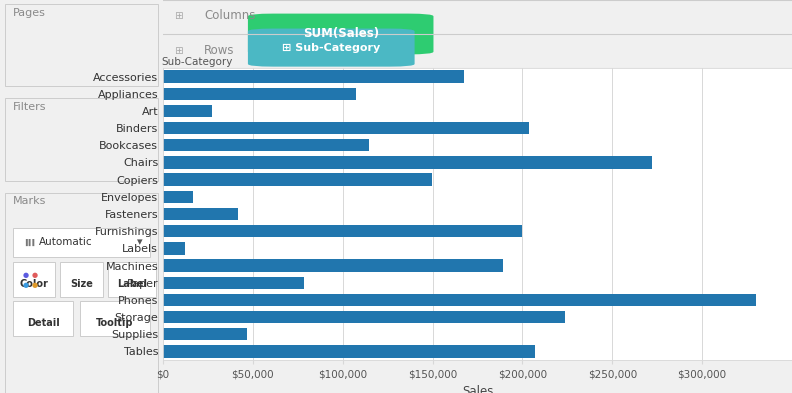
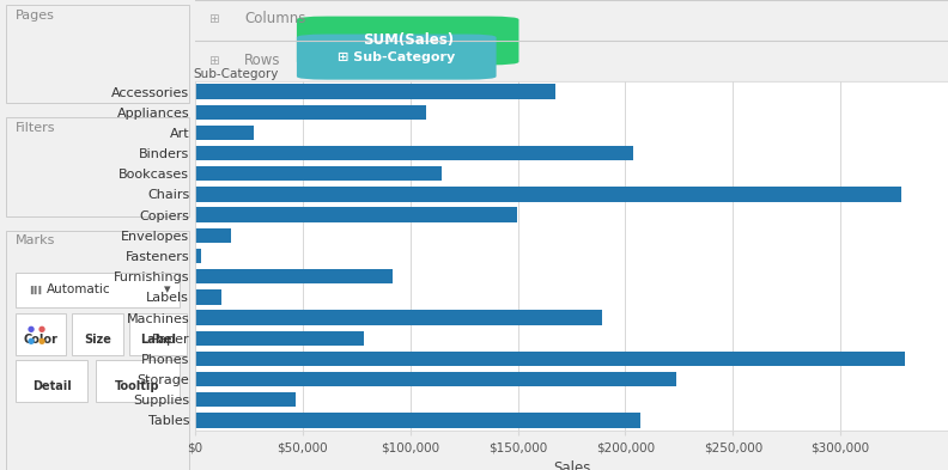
Chairs: $272,000 -> $328,000
Fasteners: $42,000 -> $3,000
Furnishings: $200,000 -> $92,000
